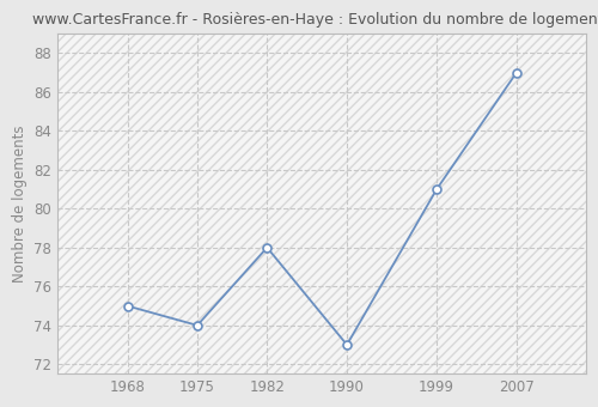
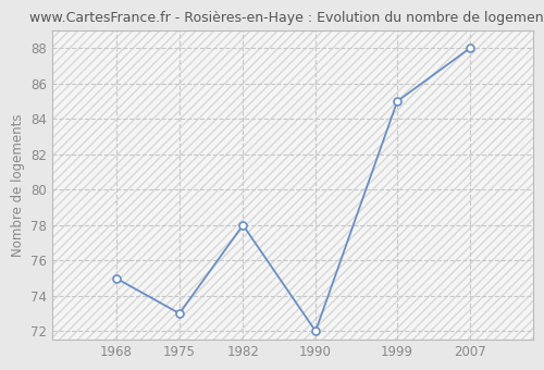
1975: 74 -> 73
1990: 73 -> 72
1999: 81 -> 85
2007: 87 -> 88
